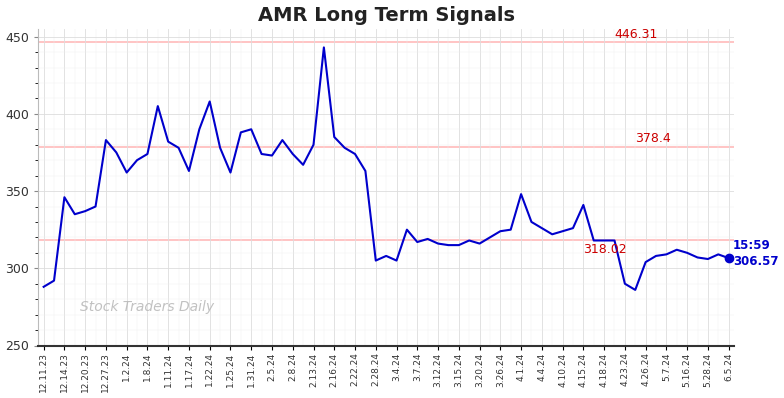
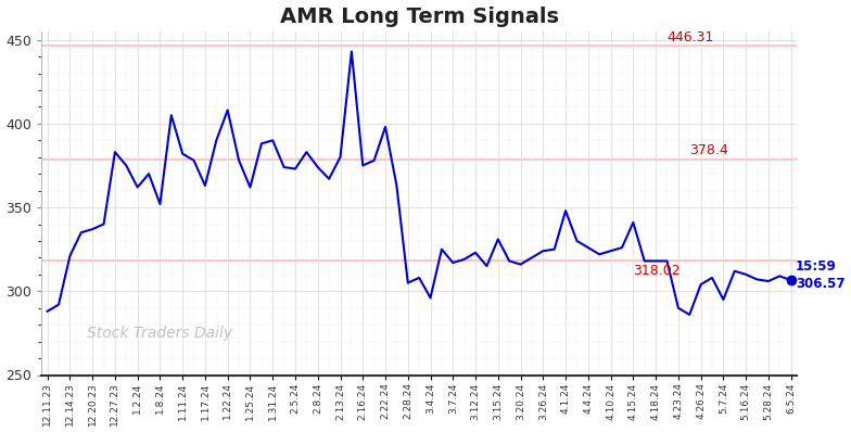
12.14.23: 346 -> 321
1.8.24: 374 -> 352
2.16.24: 385 -> 375
2.22.24: 374 -> 398
3.4.24: 305 -> 296
3.12.24: 316 -> 323
3.15.24: 315 -> 331
5.7.24: 309 -> 295
